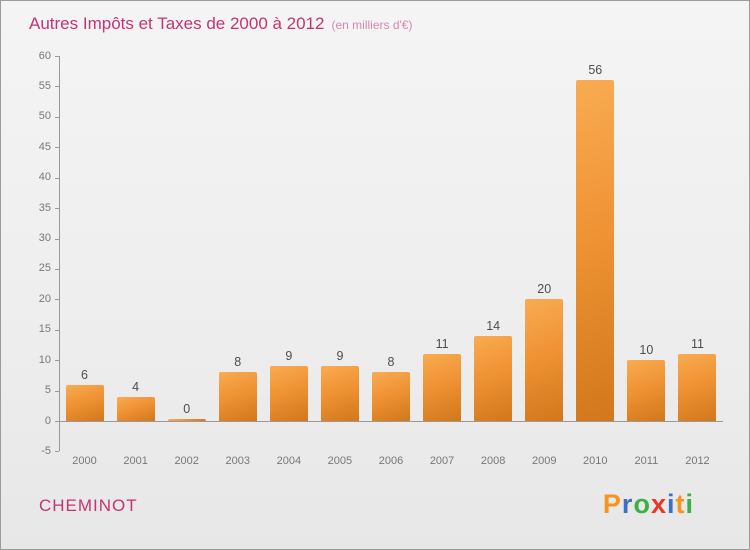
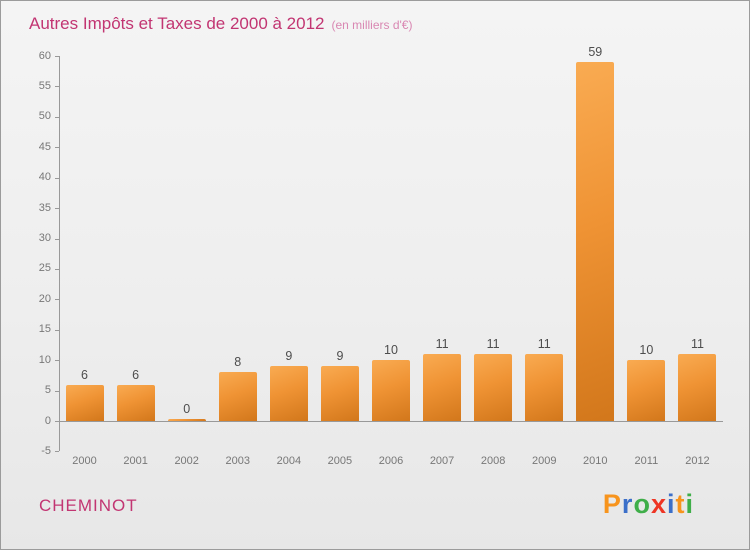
2001: 4 -> 6
2006: 8 -> 10
2008: 14 -> 11
2009: 20 -> 11
2010: 56 -> 59
